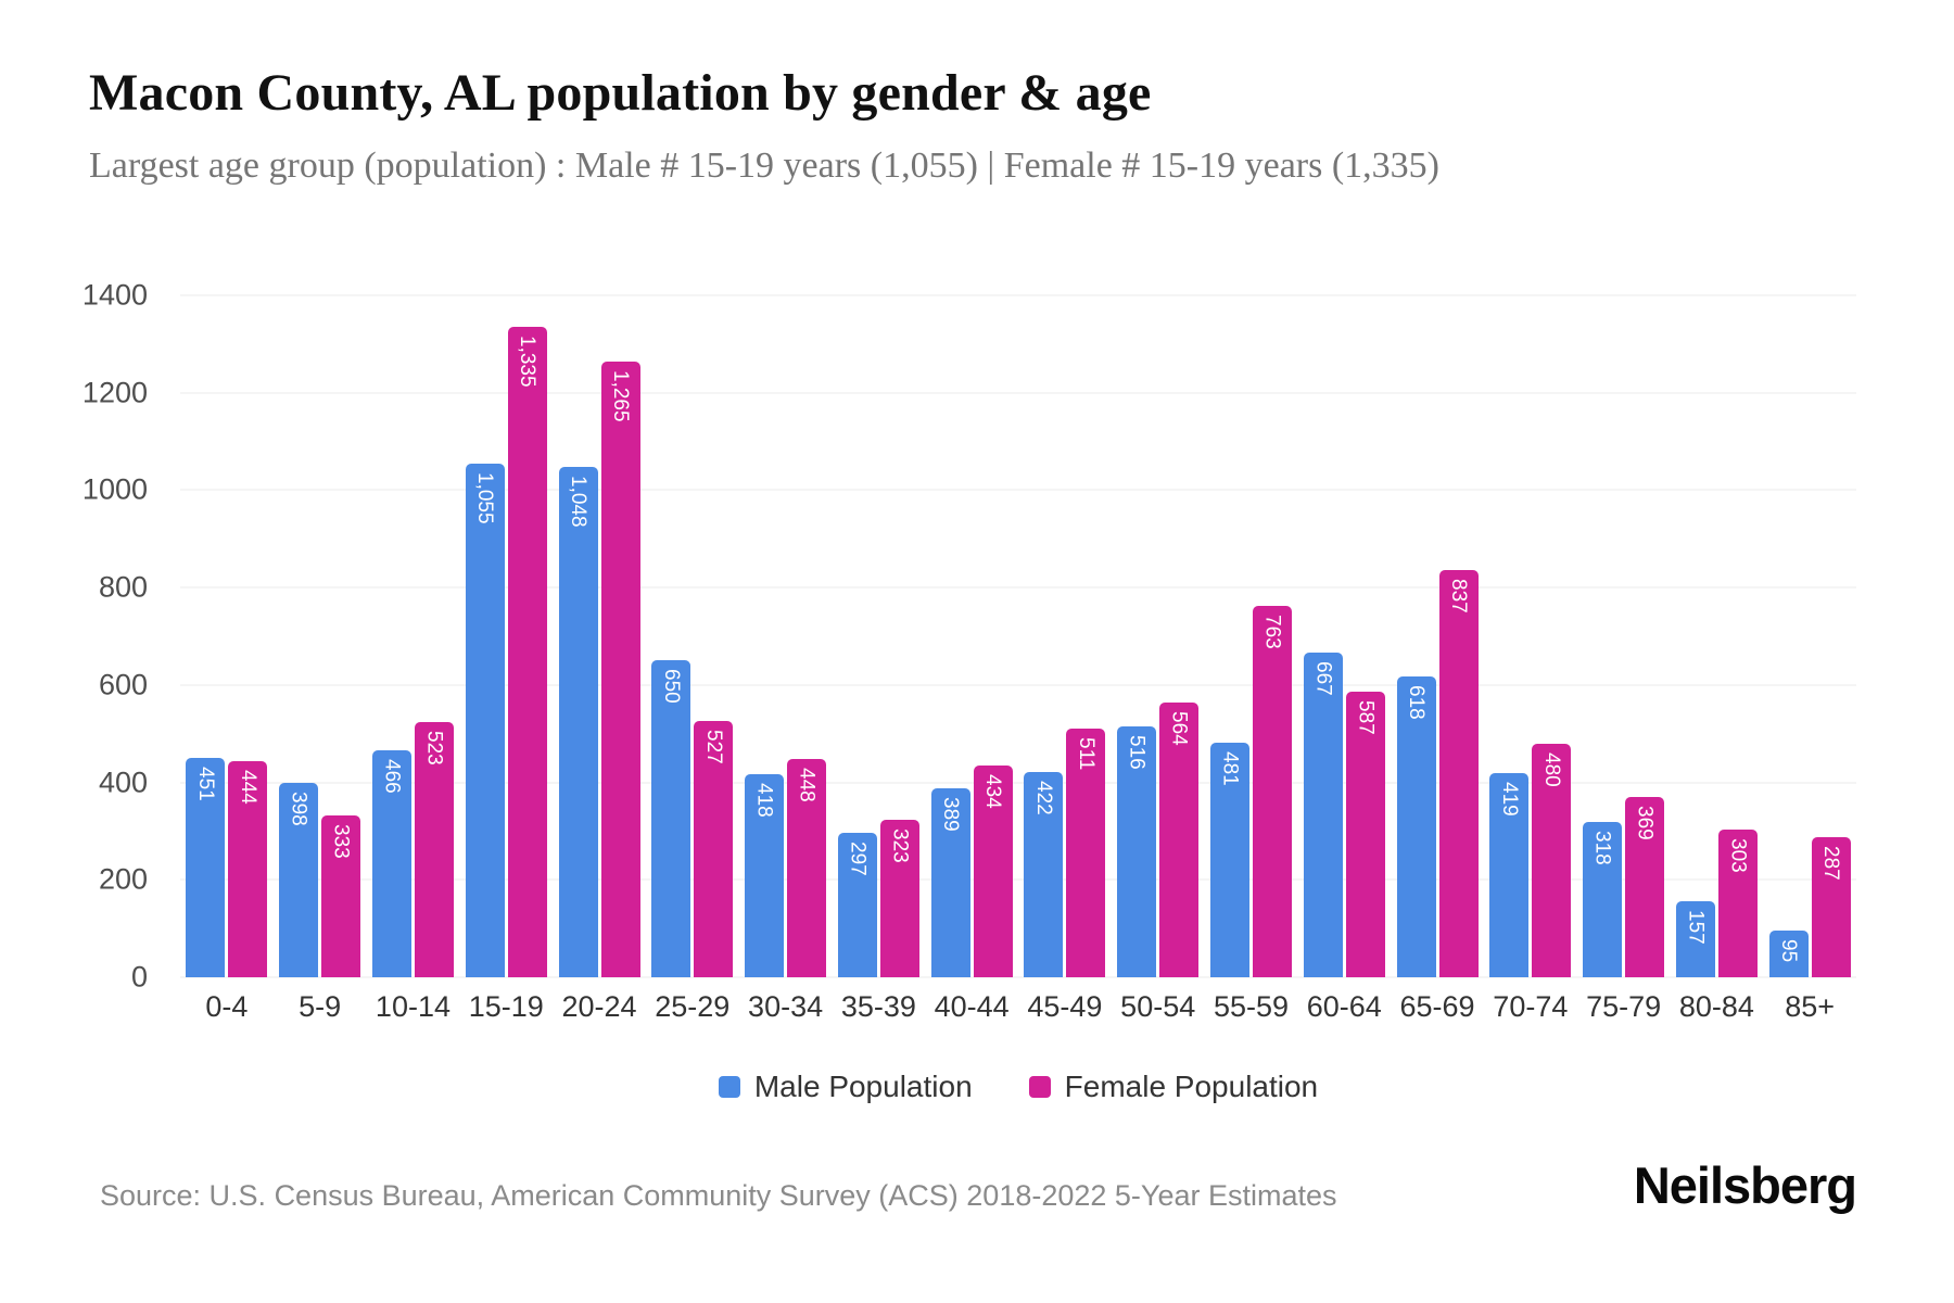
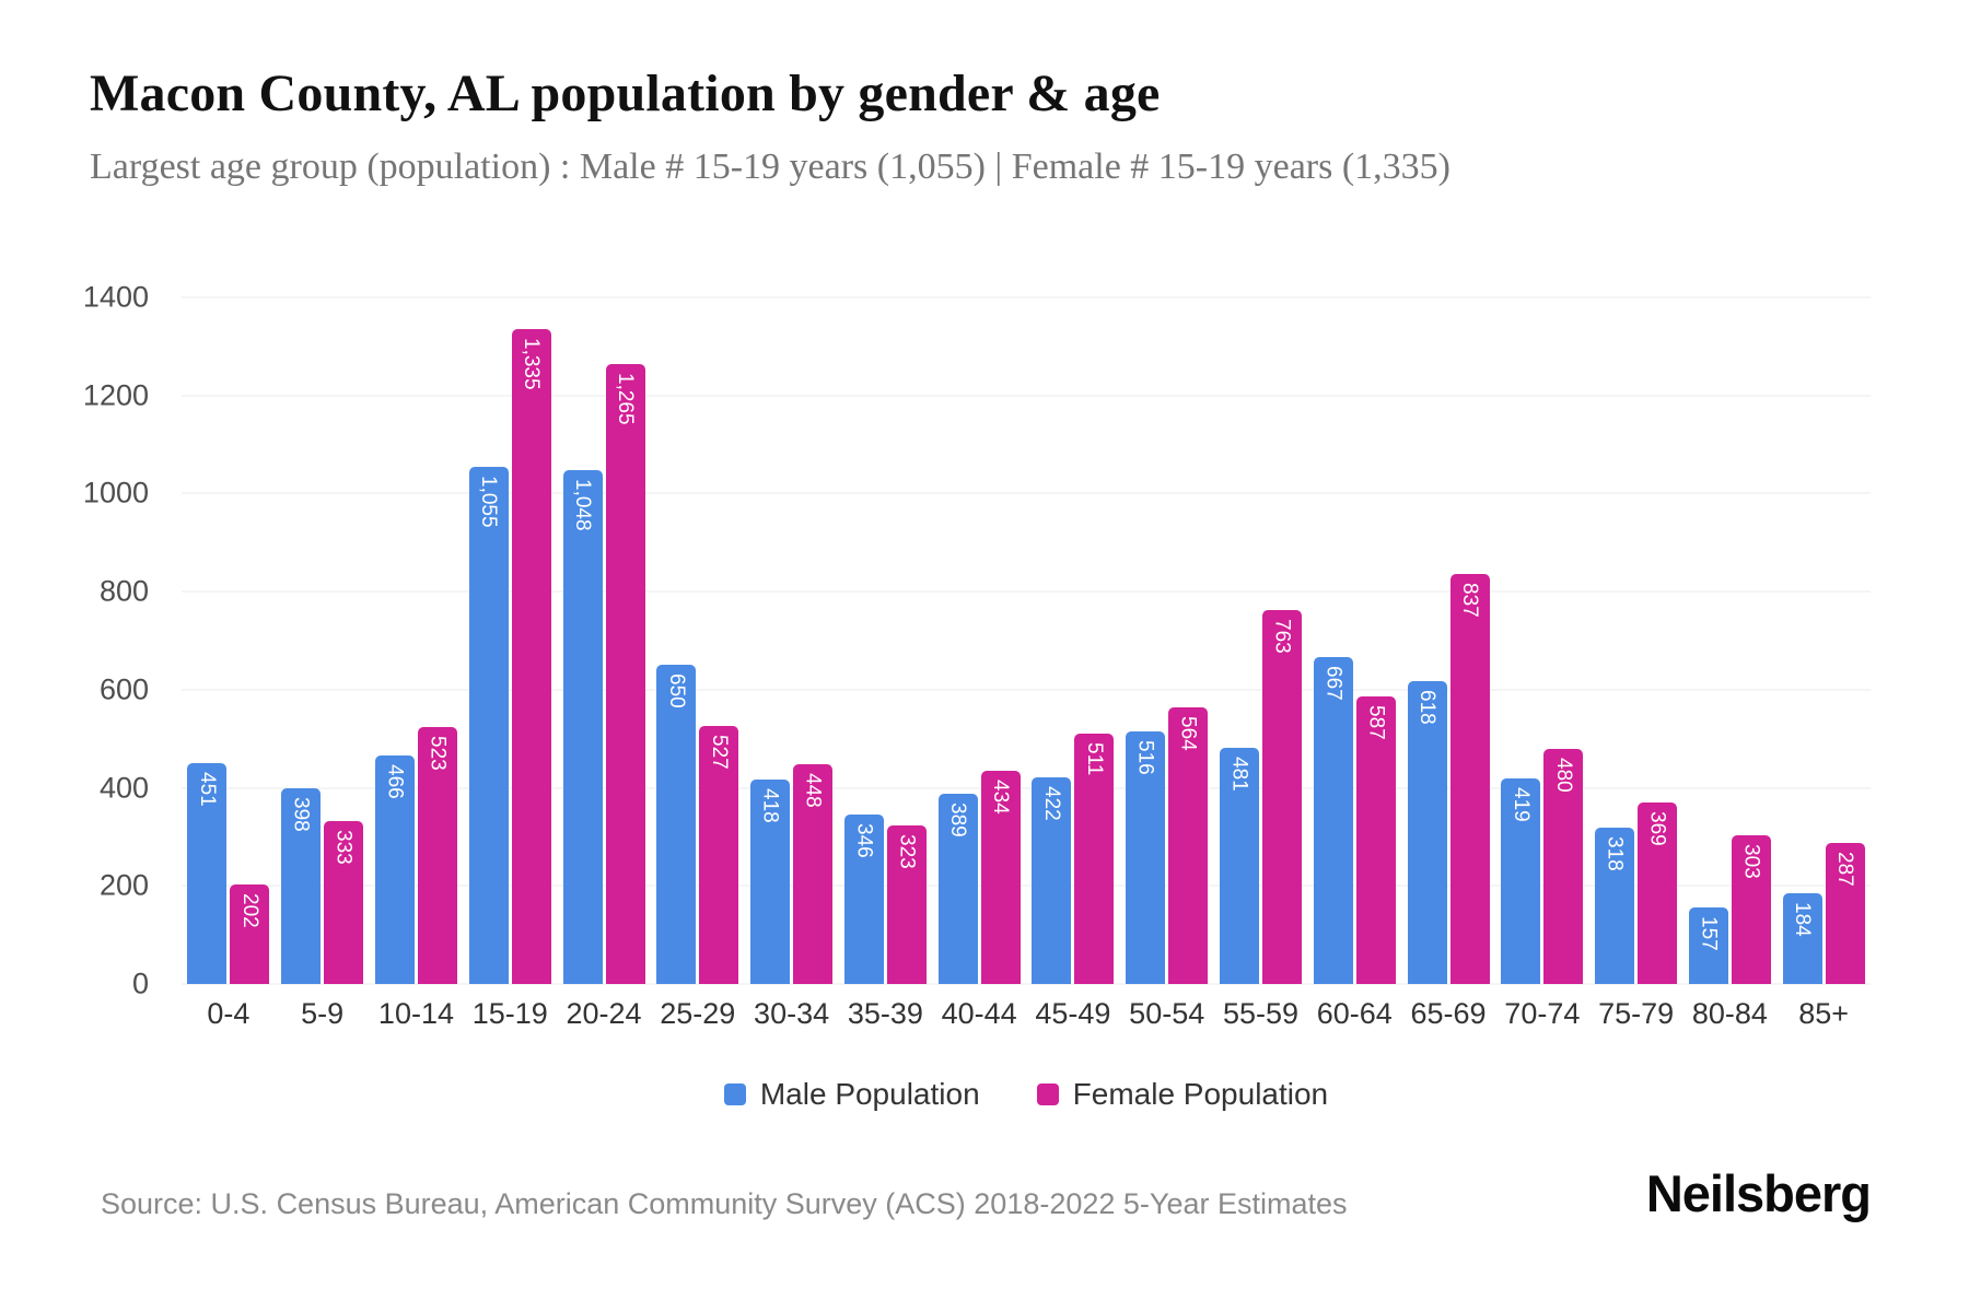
Female Population/0-4: 444 -> 202
Male Population/35-39: 297 -> 346
Male Population/85+: 95 -> 184
